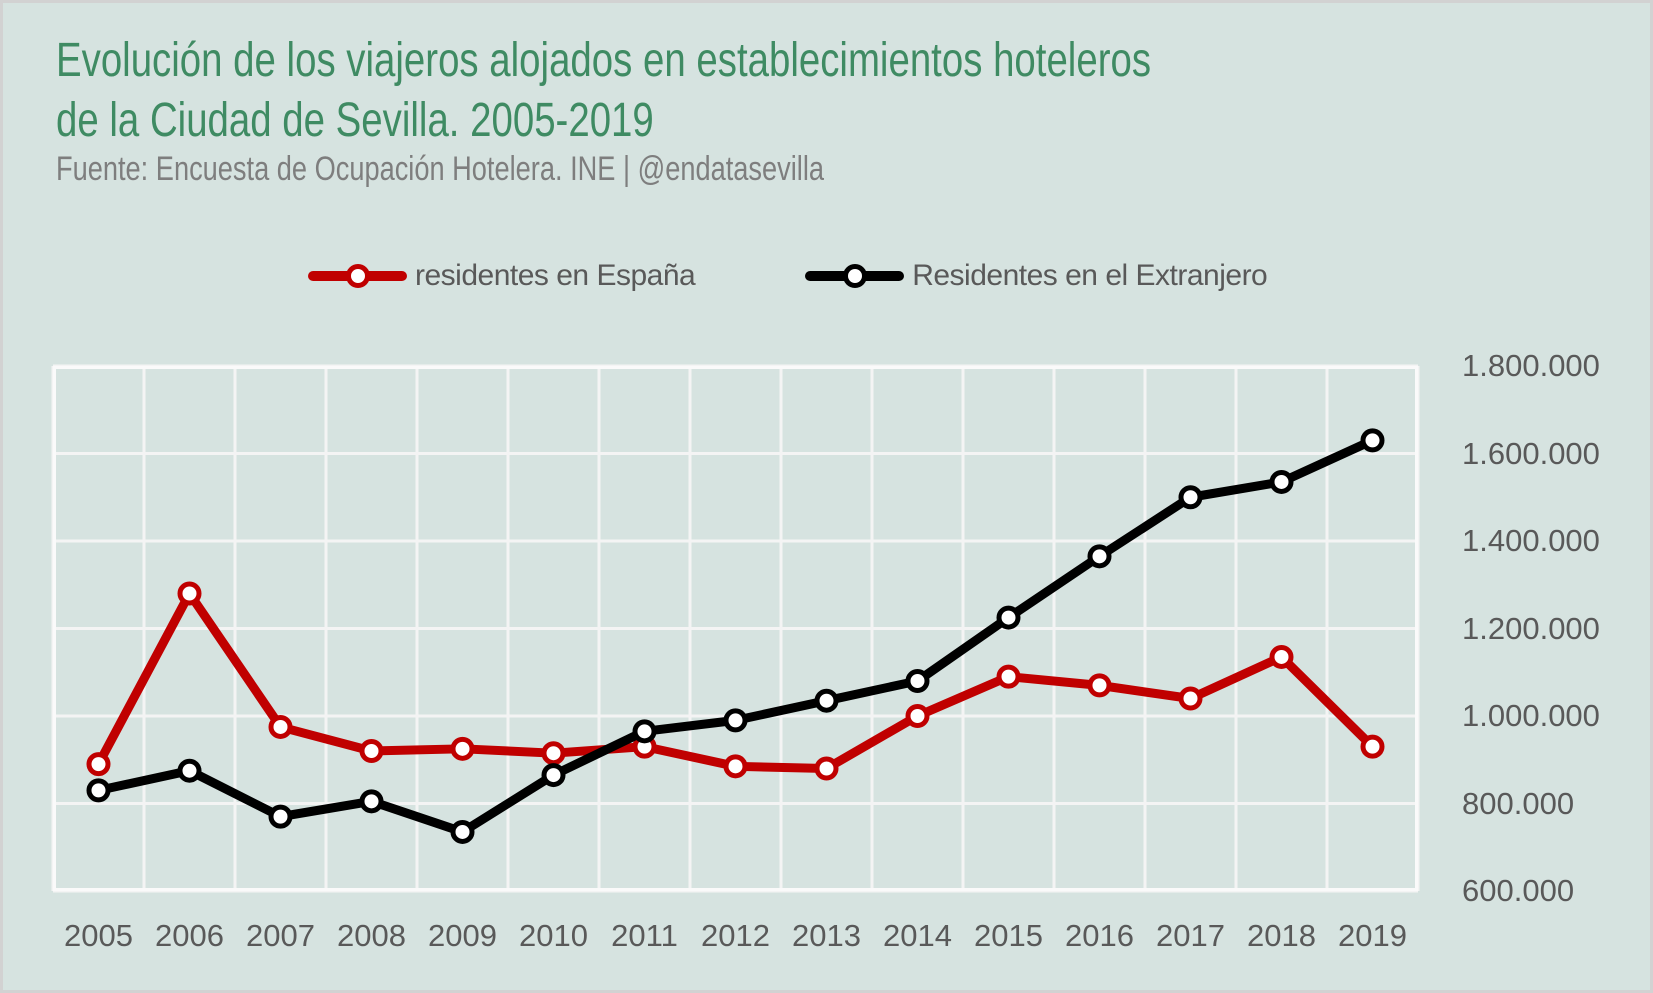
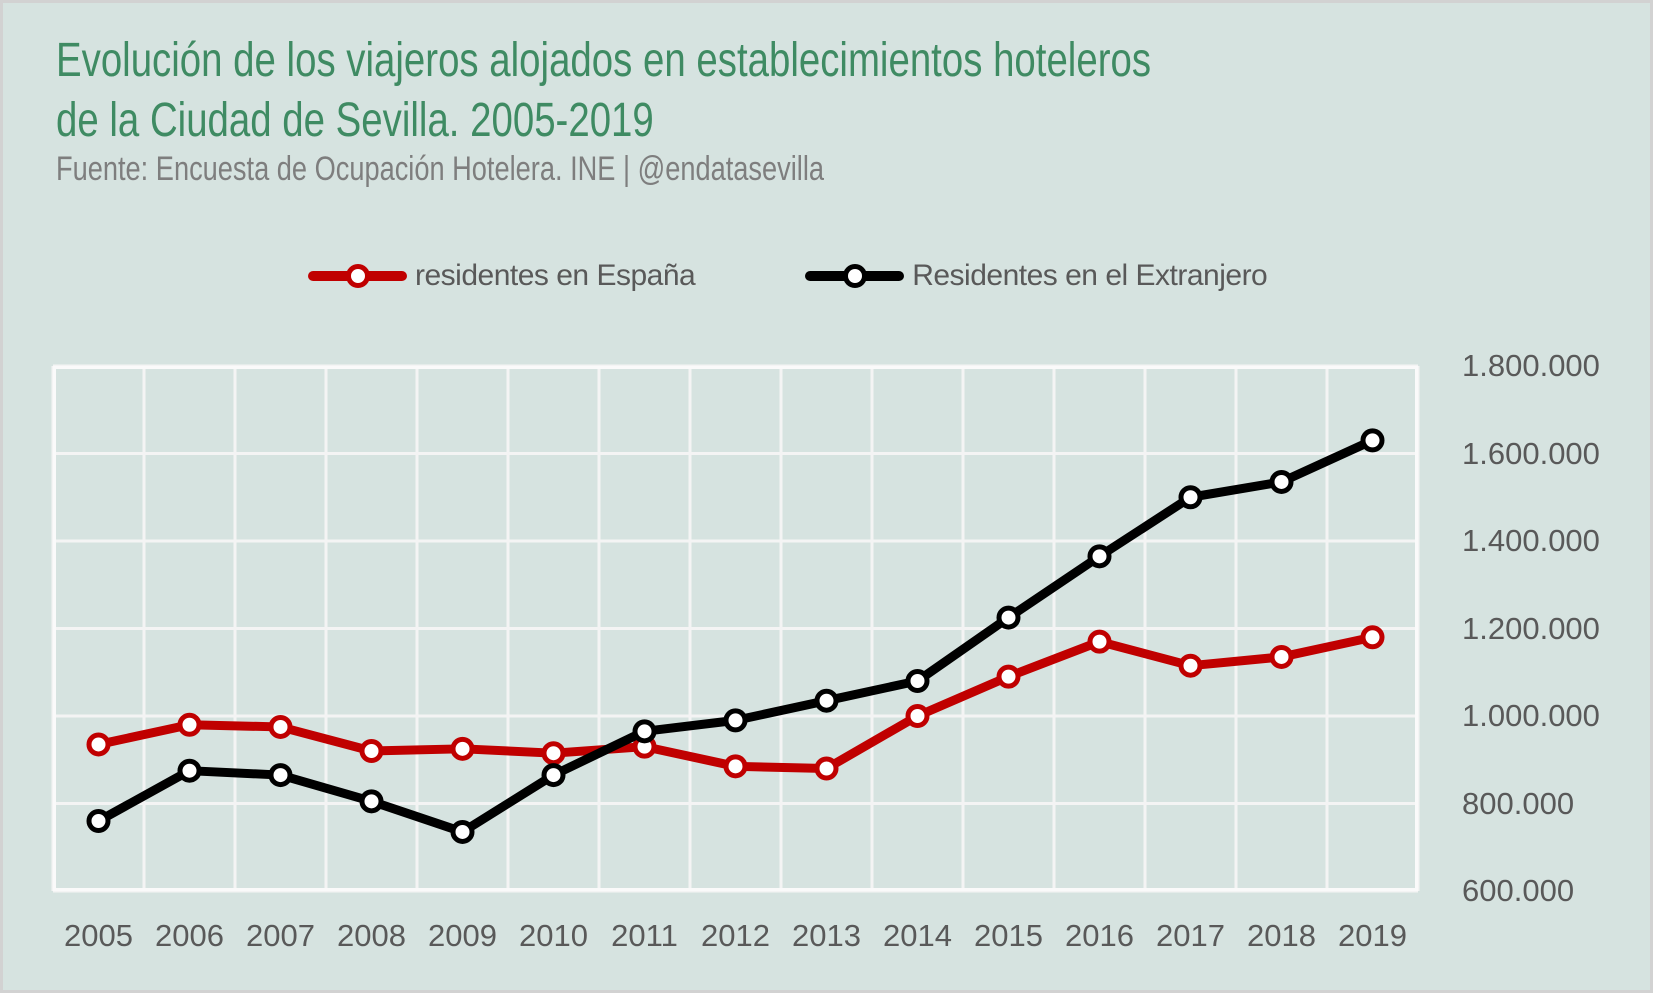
residentes en España/2005: 890000 -> 940000
Residentes en el Extranjero/2005: 830000 -> 760000
residentes en España/2006: 1280000 -> 980000
Residentes en el Extranjero/2007: 770000 -> 860000
residentes en España/2016: 1070000 -> 1170000
residentes en España/2017: 1040000 -> 1120000
residentes en España/2019: 930000 -> 1180000
